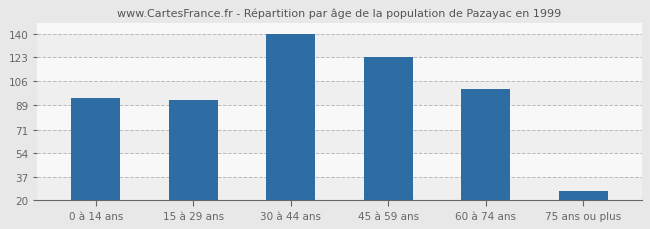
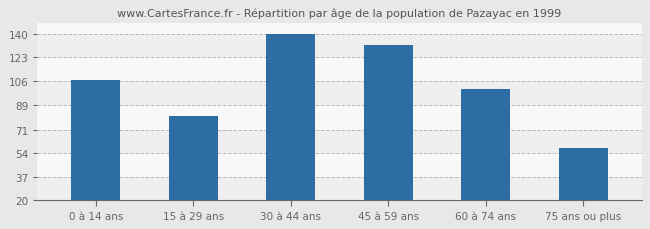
0 à 14 ans: 94 -> 107
15 à 29 ans: 92 -> 81
45 à 59 ans: 123 -> 132
75 ans ou plus: 27 -> 58
